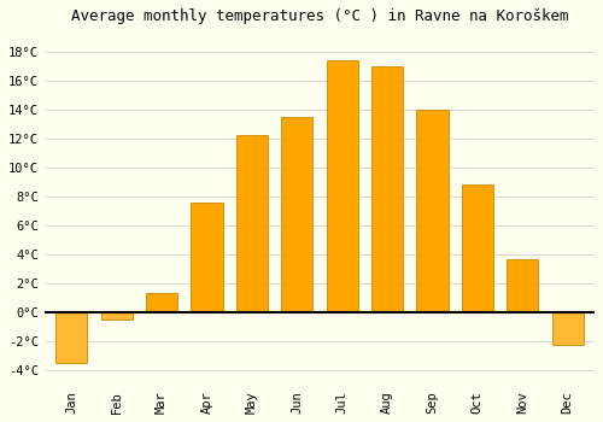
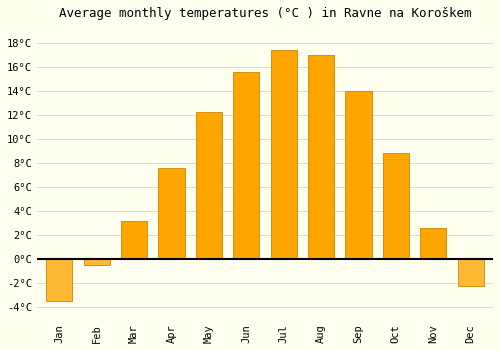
Mar: 1.4°C -> 3.2°C
Jun: 13.5°C -> 15.6°C
Nov: 3.7°C -> 2.6°C
